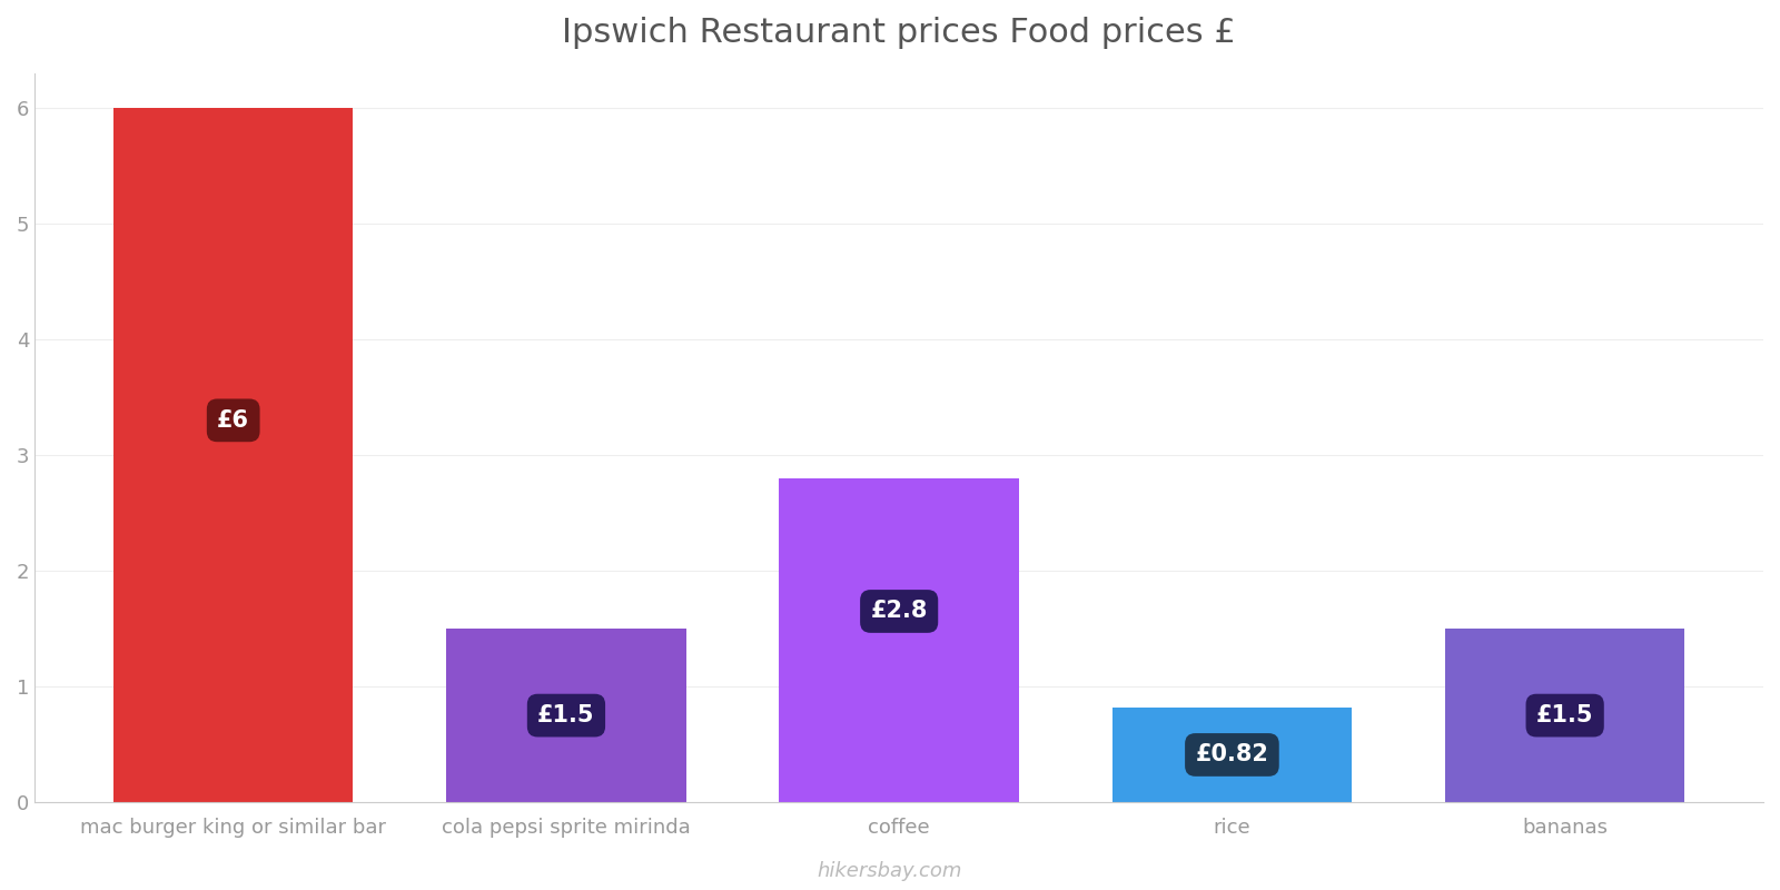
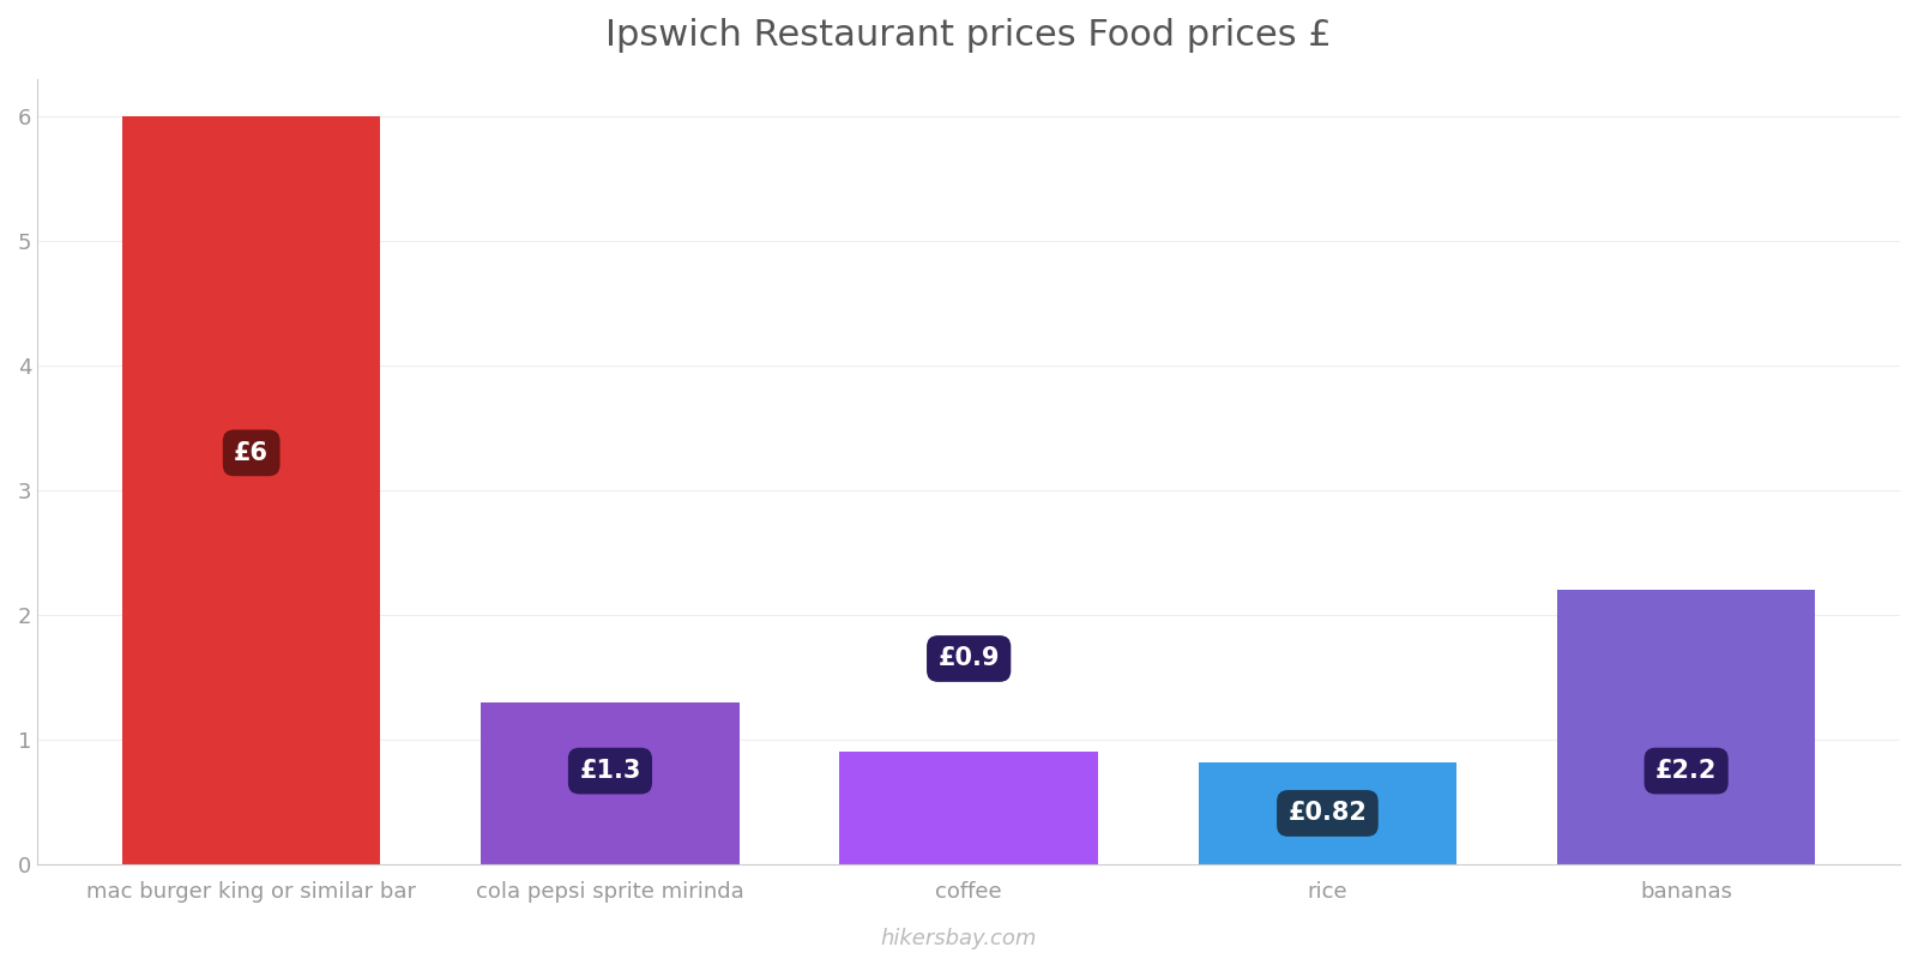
cola pepsi sprite mirinda: £1.5 -> £1.3
coffee: £2.8 -> £0.9
bananas: £1.5 -> £2.2
